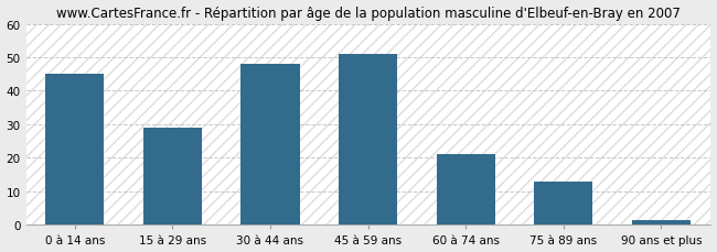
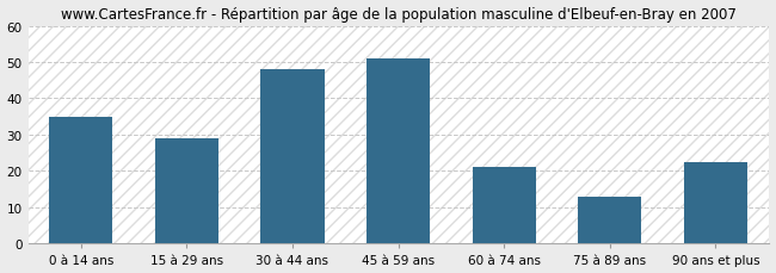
0 à 14 ans: 45.0 -> 35.0
90 ans et plus: 1.5 -> 22.5
